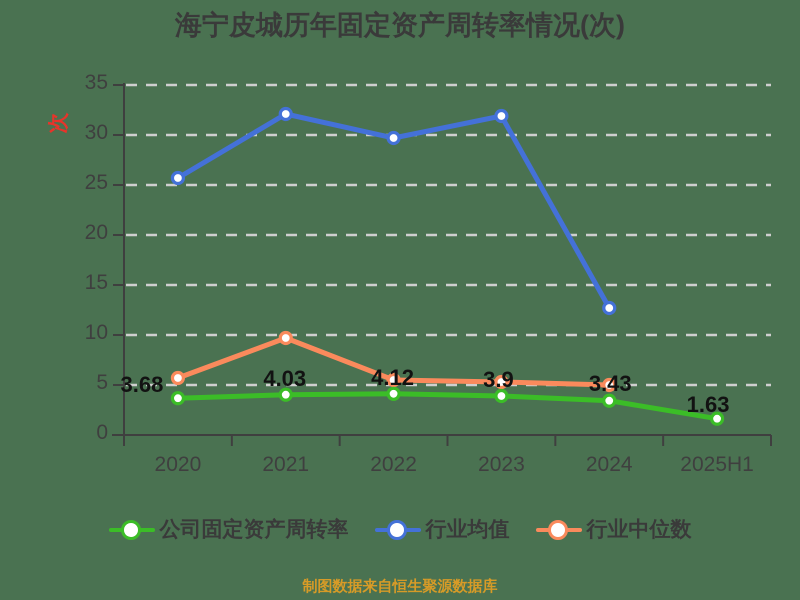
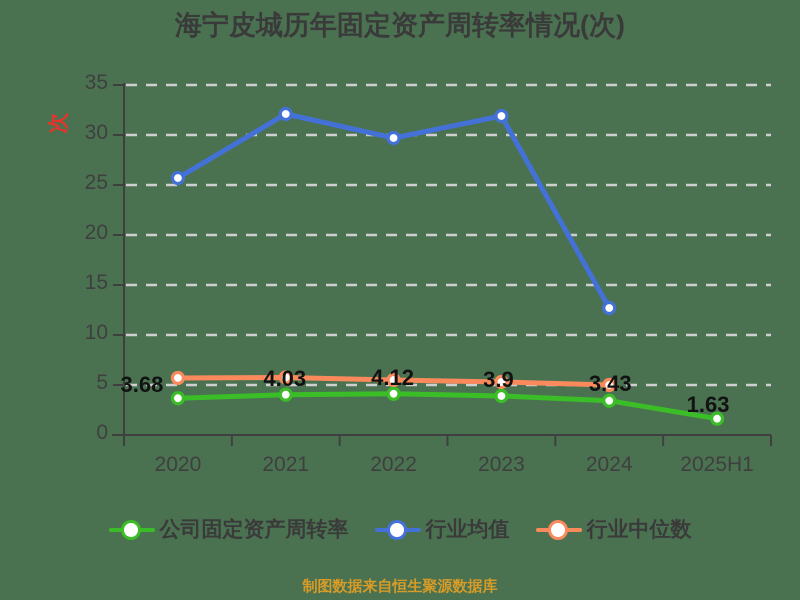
行业中位数/2021: 9.7 -> 5.8
